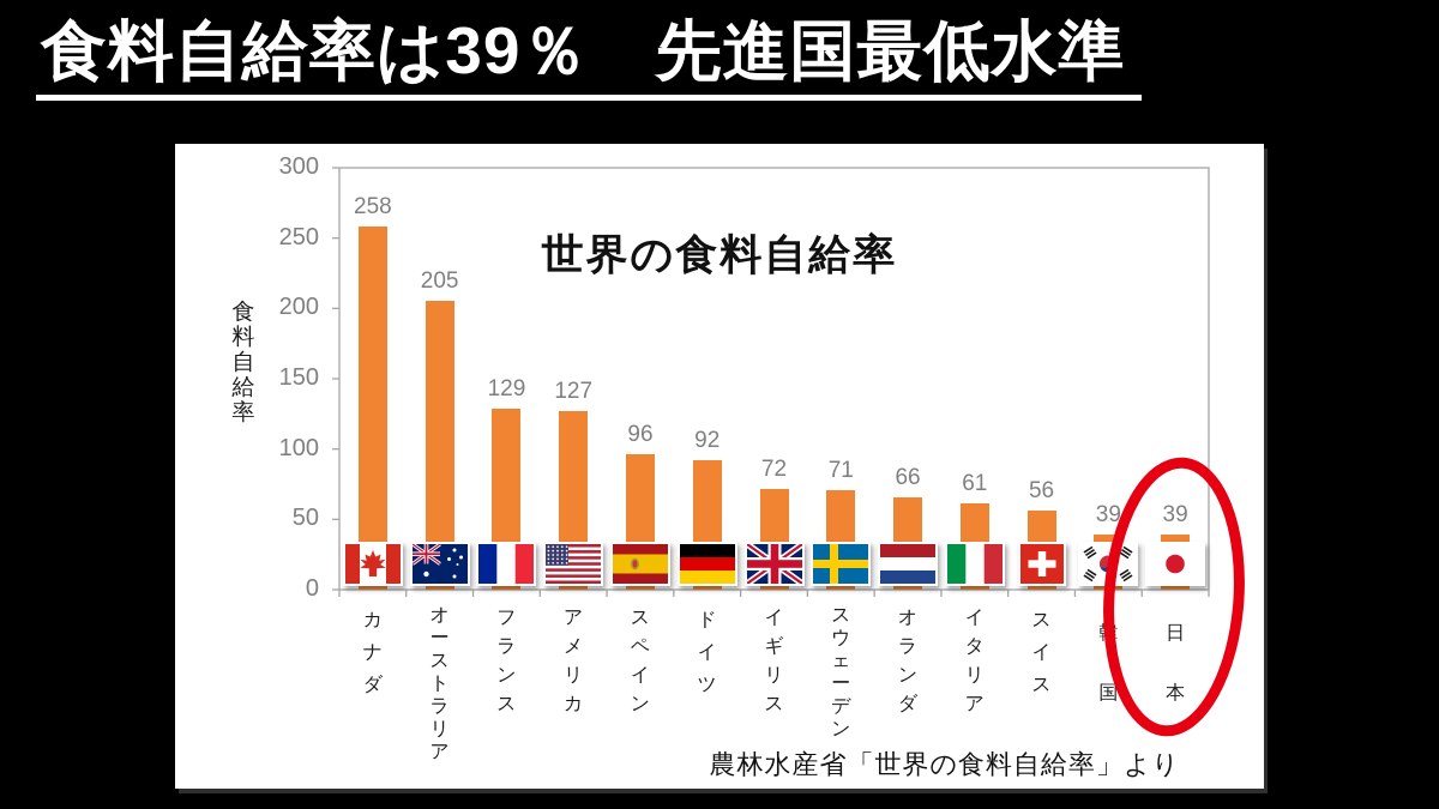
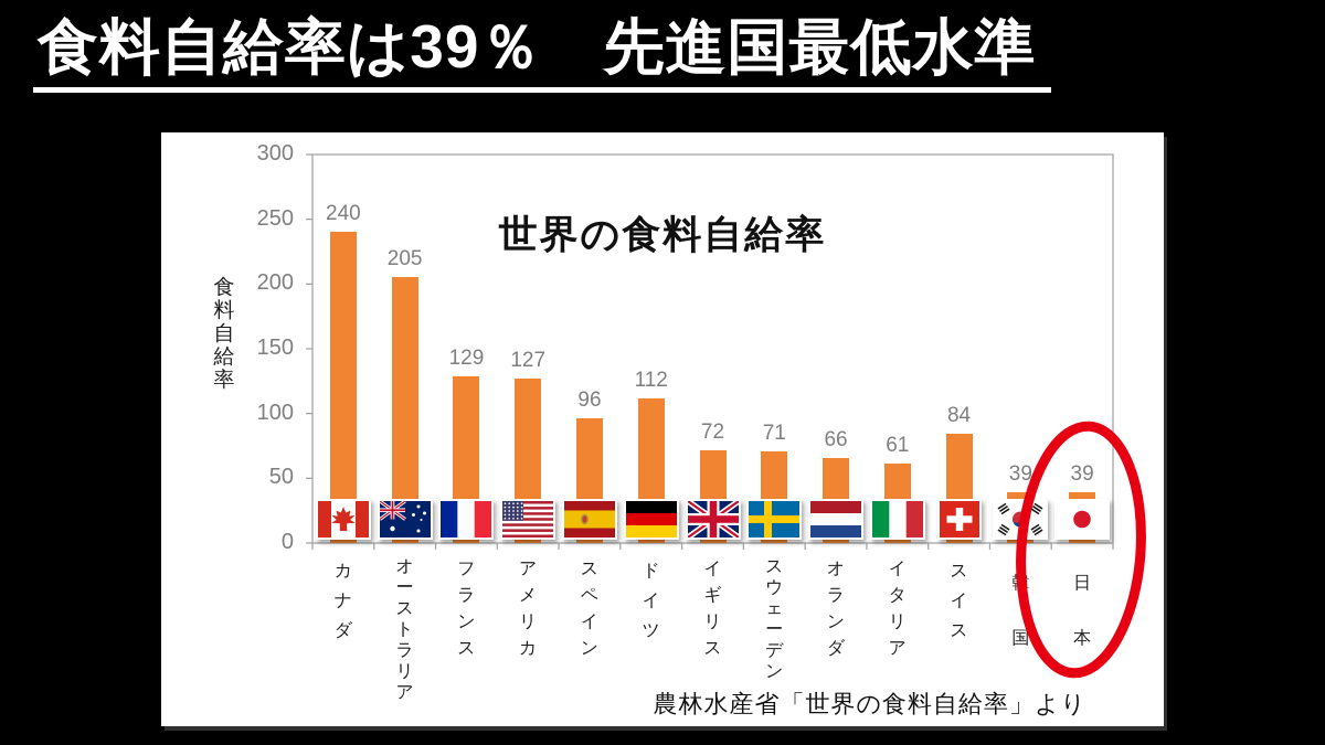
カナダ: 258 -> 240
ドイツ: 92 -> 112
スイス: 56 -> 84
